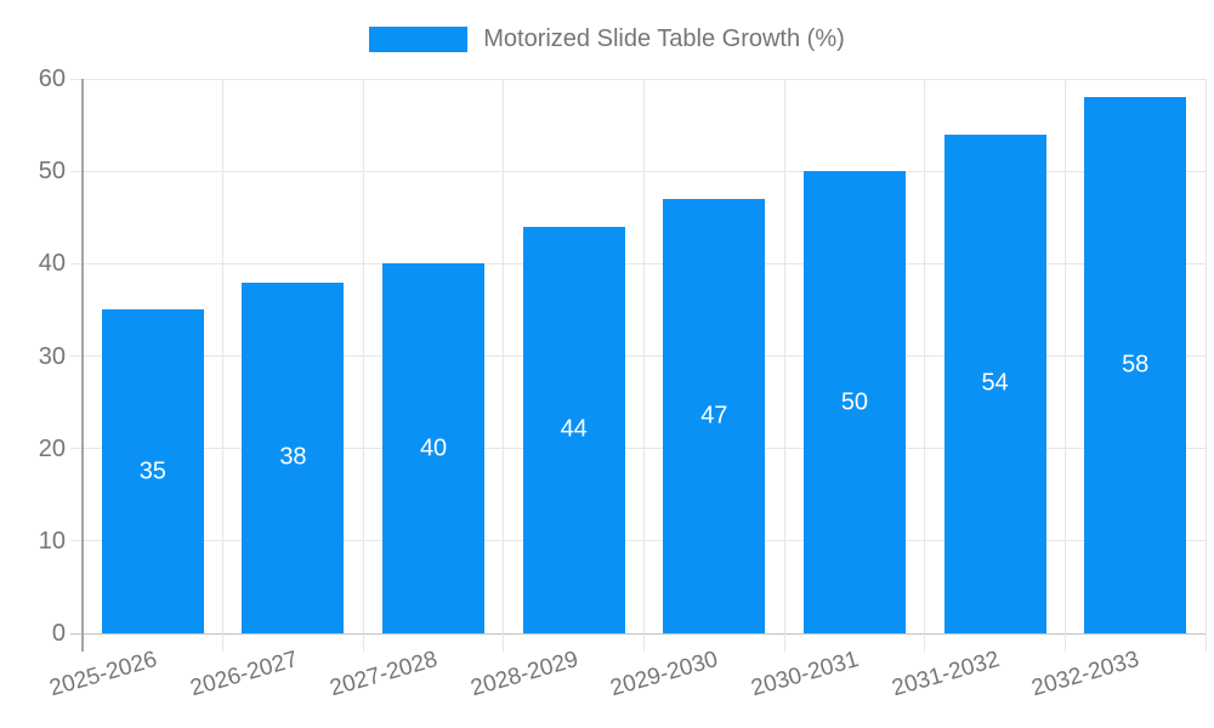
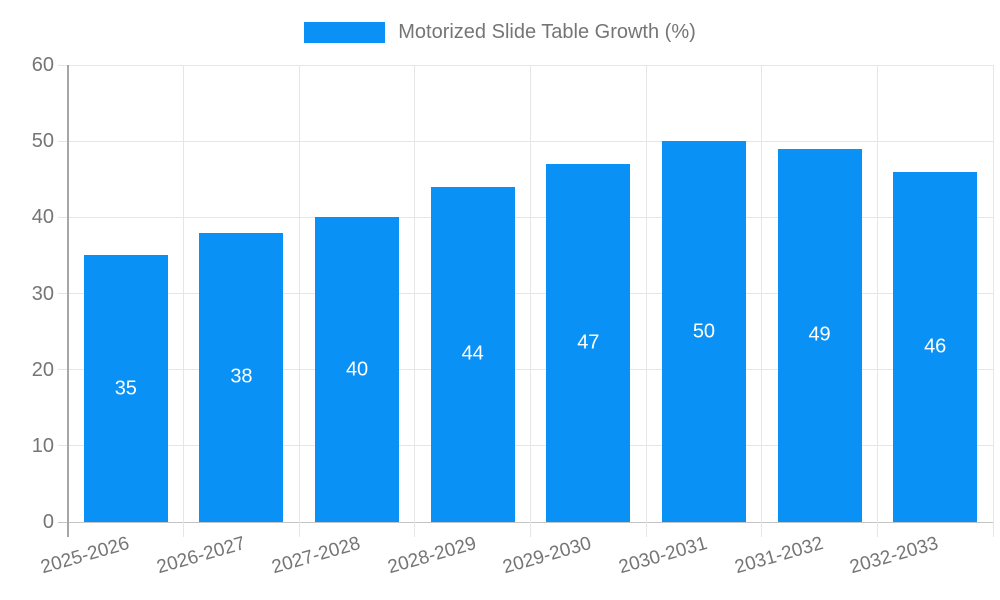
2031-2032: 54 -> 49
2032-2033: 58 -> 46
